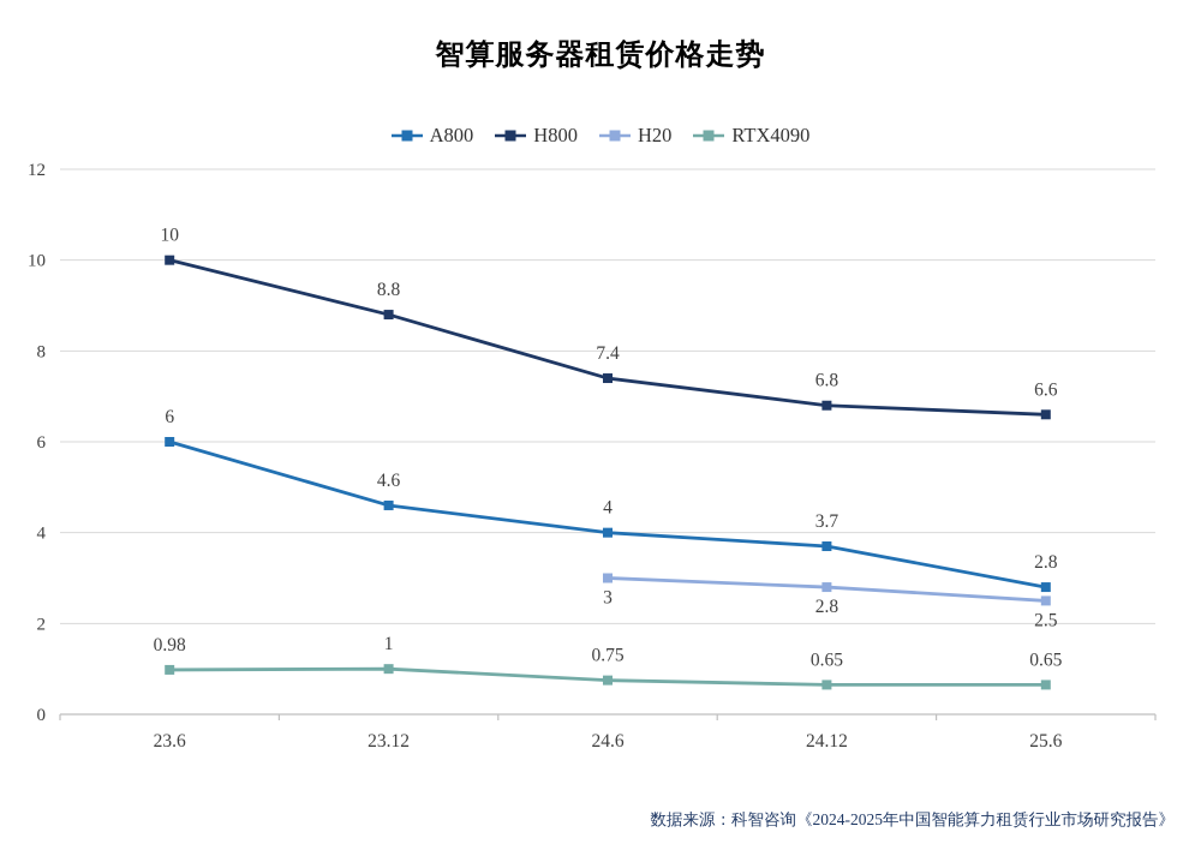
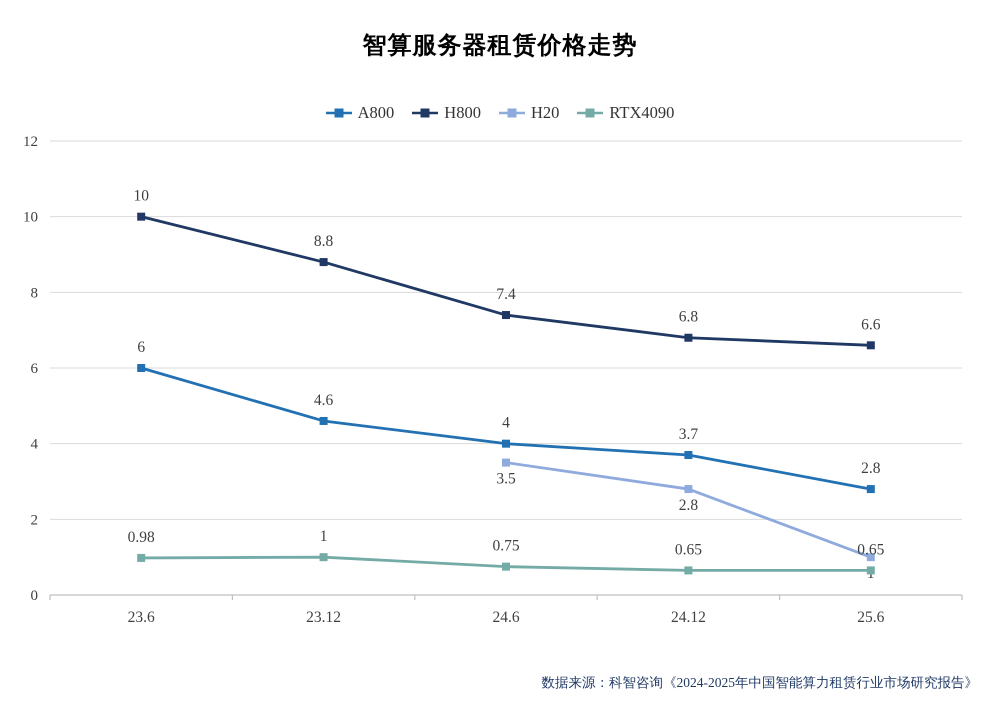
H20/24.6: 3 -> 3.5
H20/25.6: 2.5 -> 1
